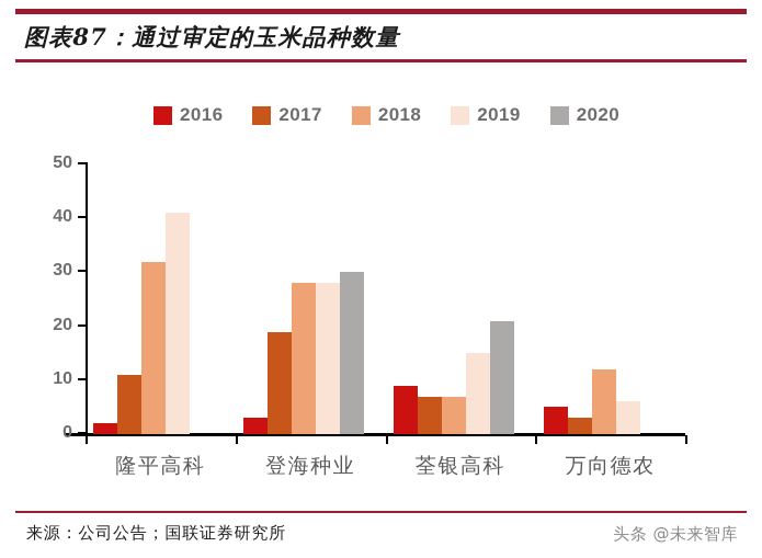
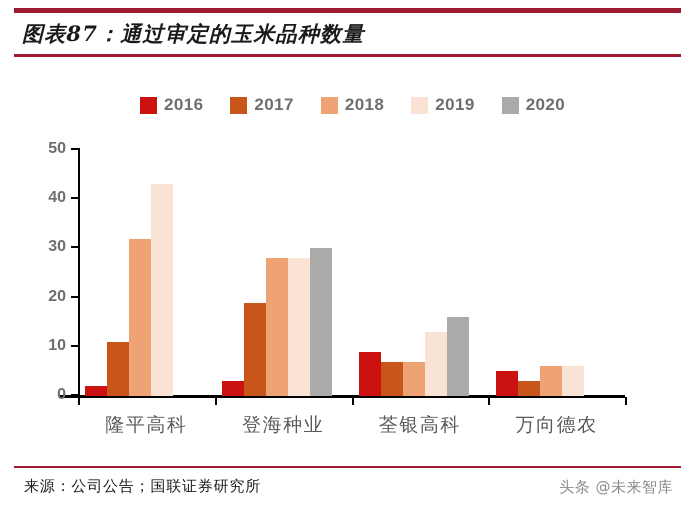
2019/隆平高科: 41 -> 43
2019/荃银高科: 15 -> 13
2020/荃银高科: 21 -> 16
2018/万向德农: 12 -> 6
